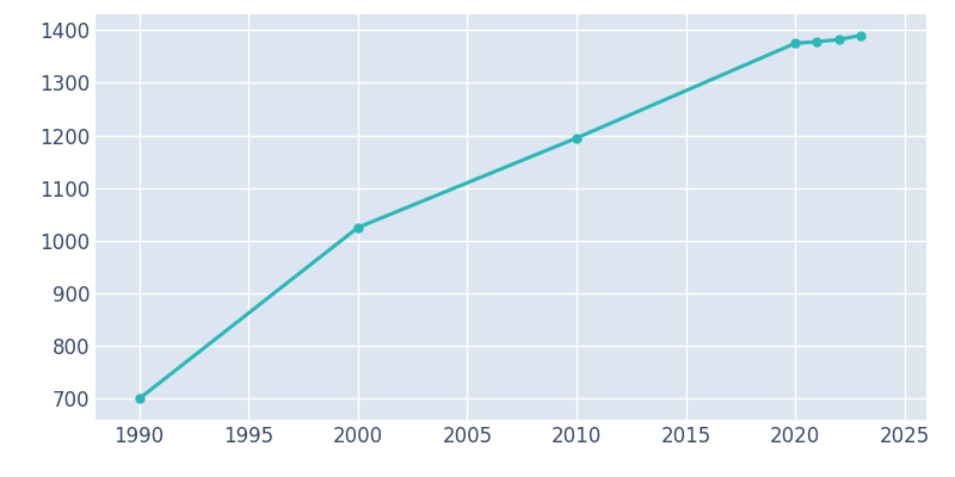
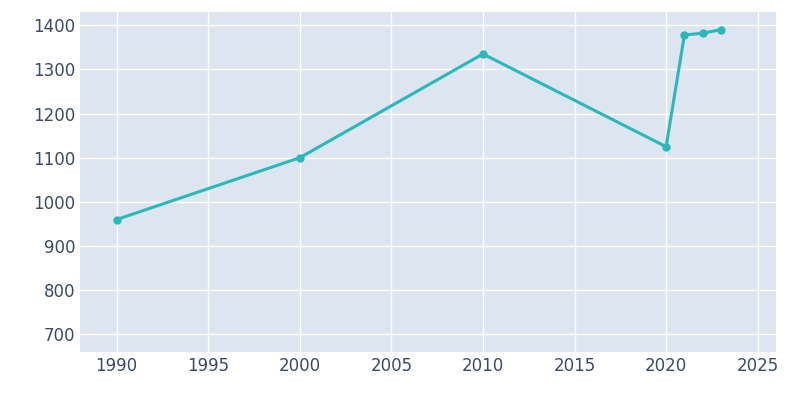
1990: 700 -> 960
2000: 1025 -> 1100
2010: 1195 -> 1335
2020: 1375 -> 1125
